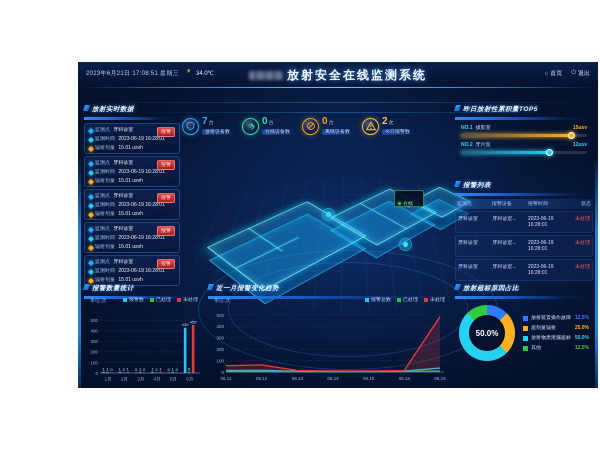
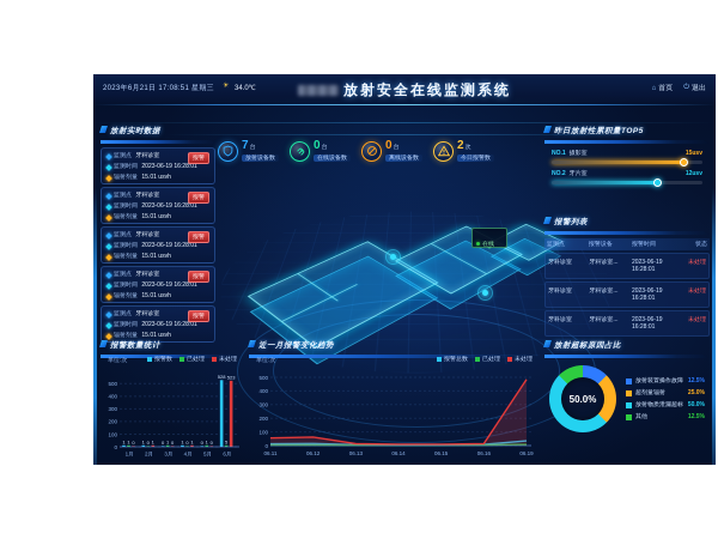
报警数量统计/报警数/6月: 430 -> 528
报警数量统计/未处理/6月: 455 -> 523
